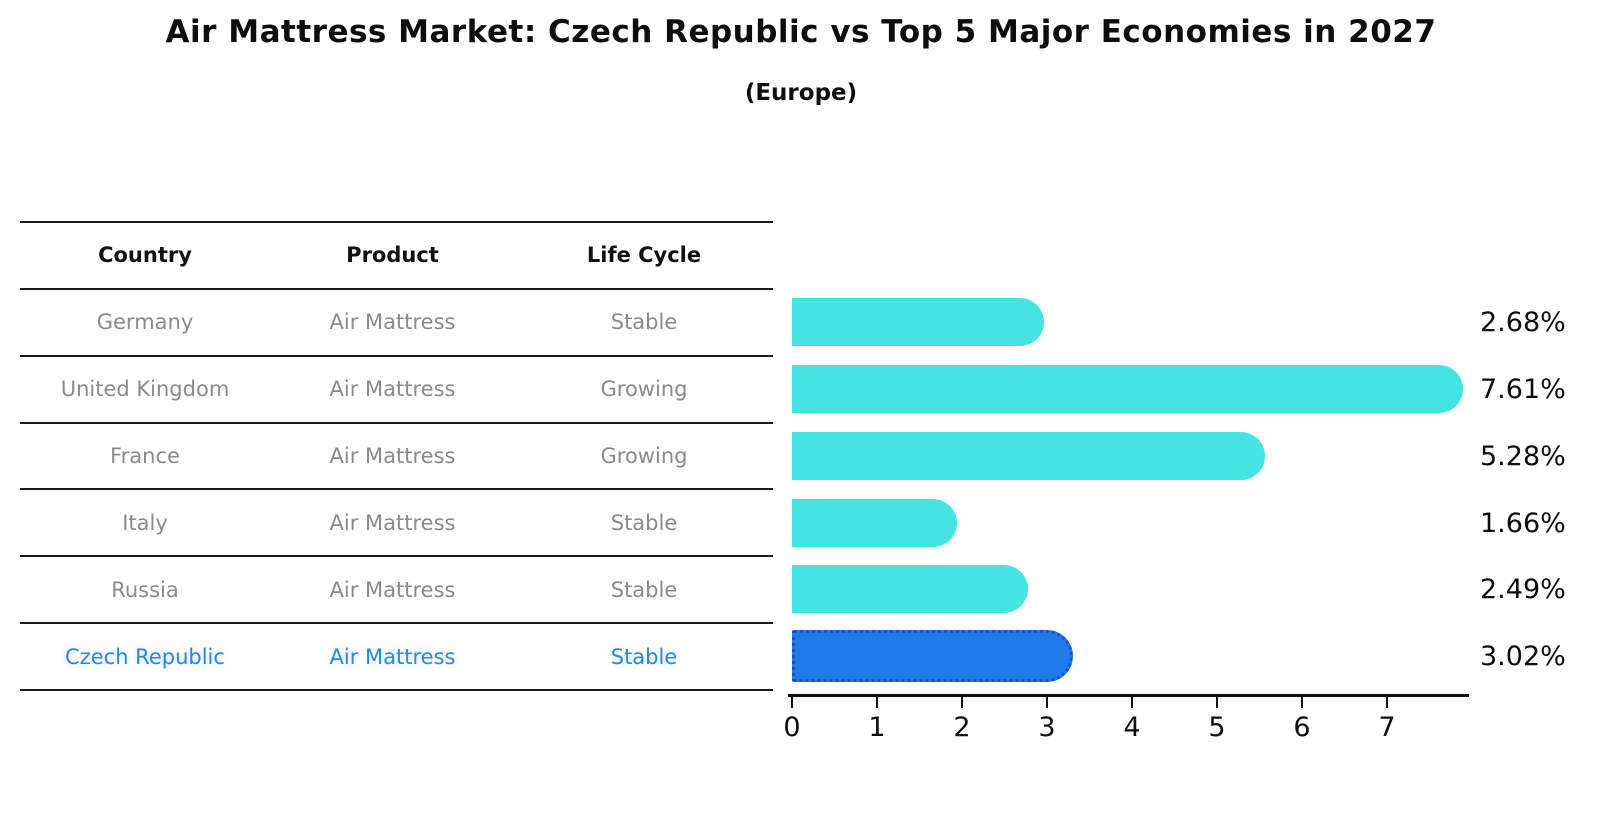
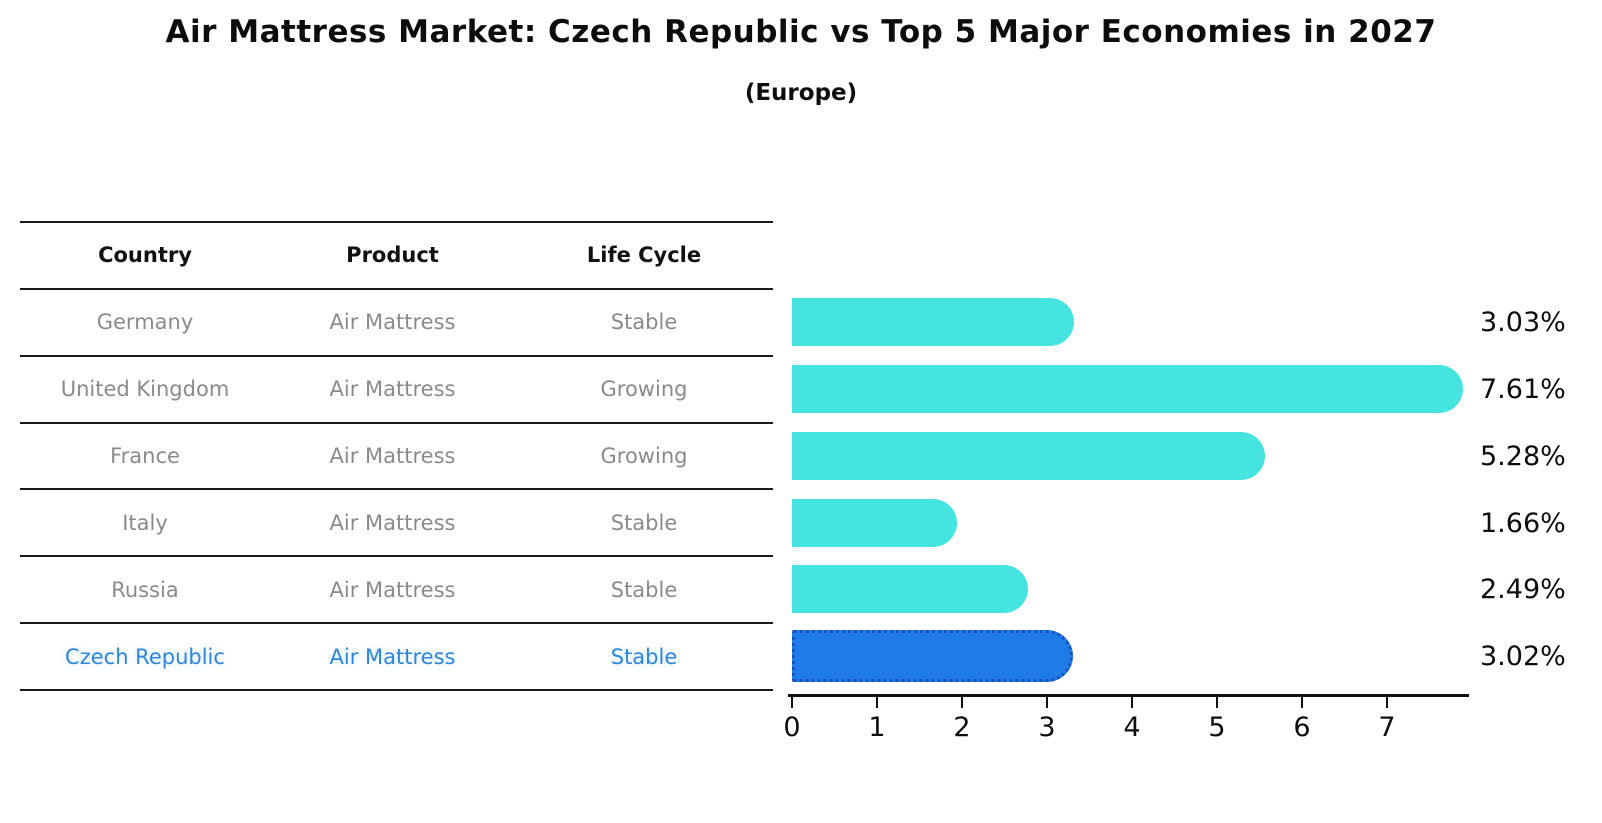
Germany: 2.68% -> 3.03%
